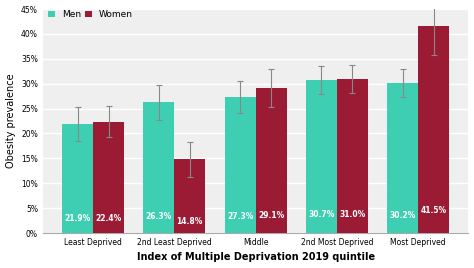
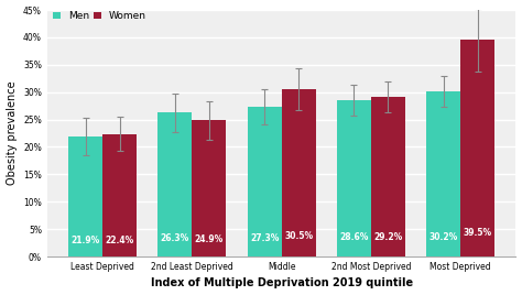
Women/2nd Least Deprived: 14.8% -> 24.9%
Women/Middle: 29.1% -> 30.5%
Men/2nd Most Deprived: 30.7% -> 28.6%
Women/2nd Most Deprived: 31.0% -> 29.2%
Women/Most Deprived: 41.5% -> 39.5%
